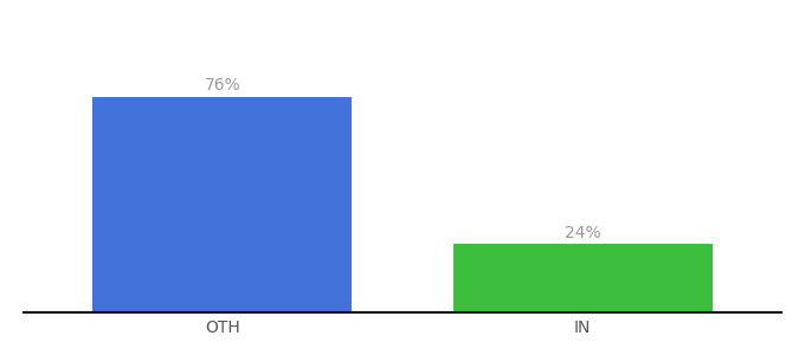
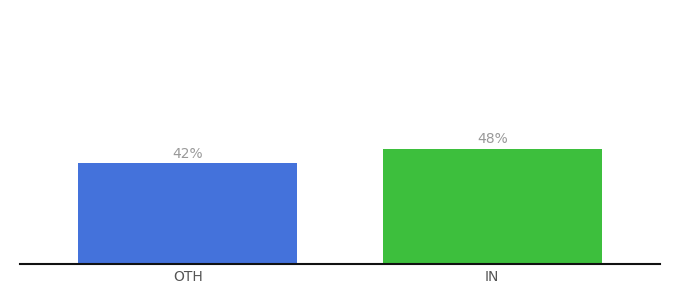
OTH: 76% -> 42%
IN: 24% -> 48%
